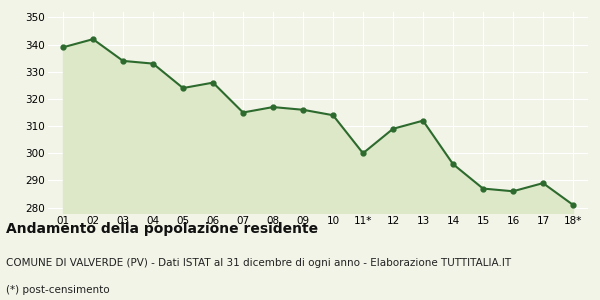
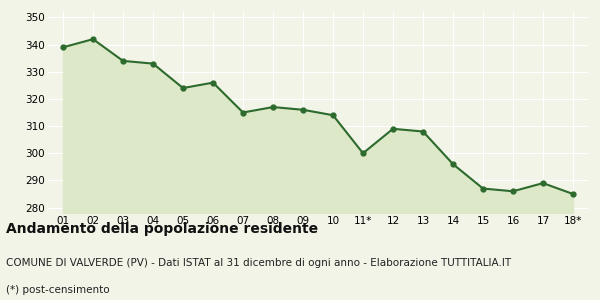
13: 312 -> 308
18*: 281 -> 285
